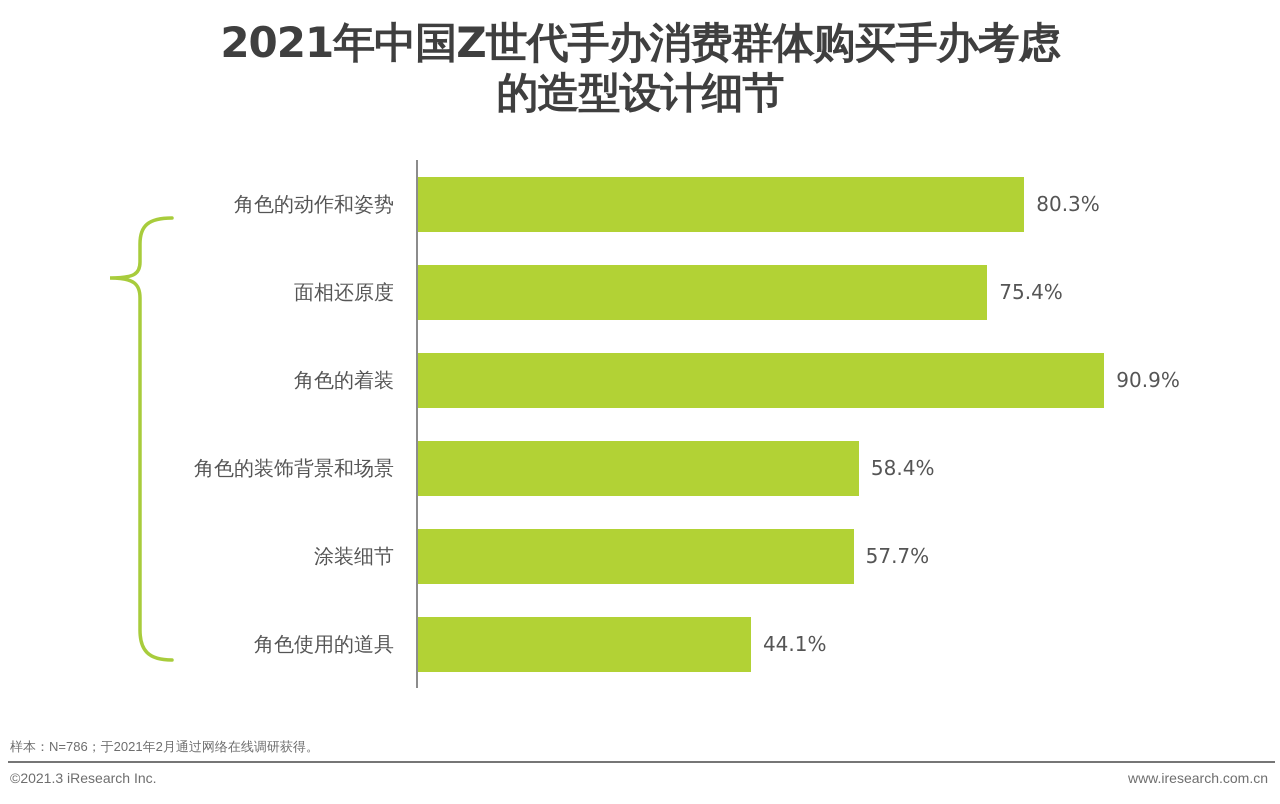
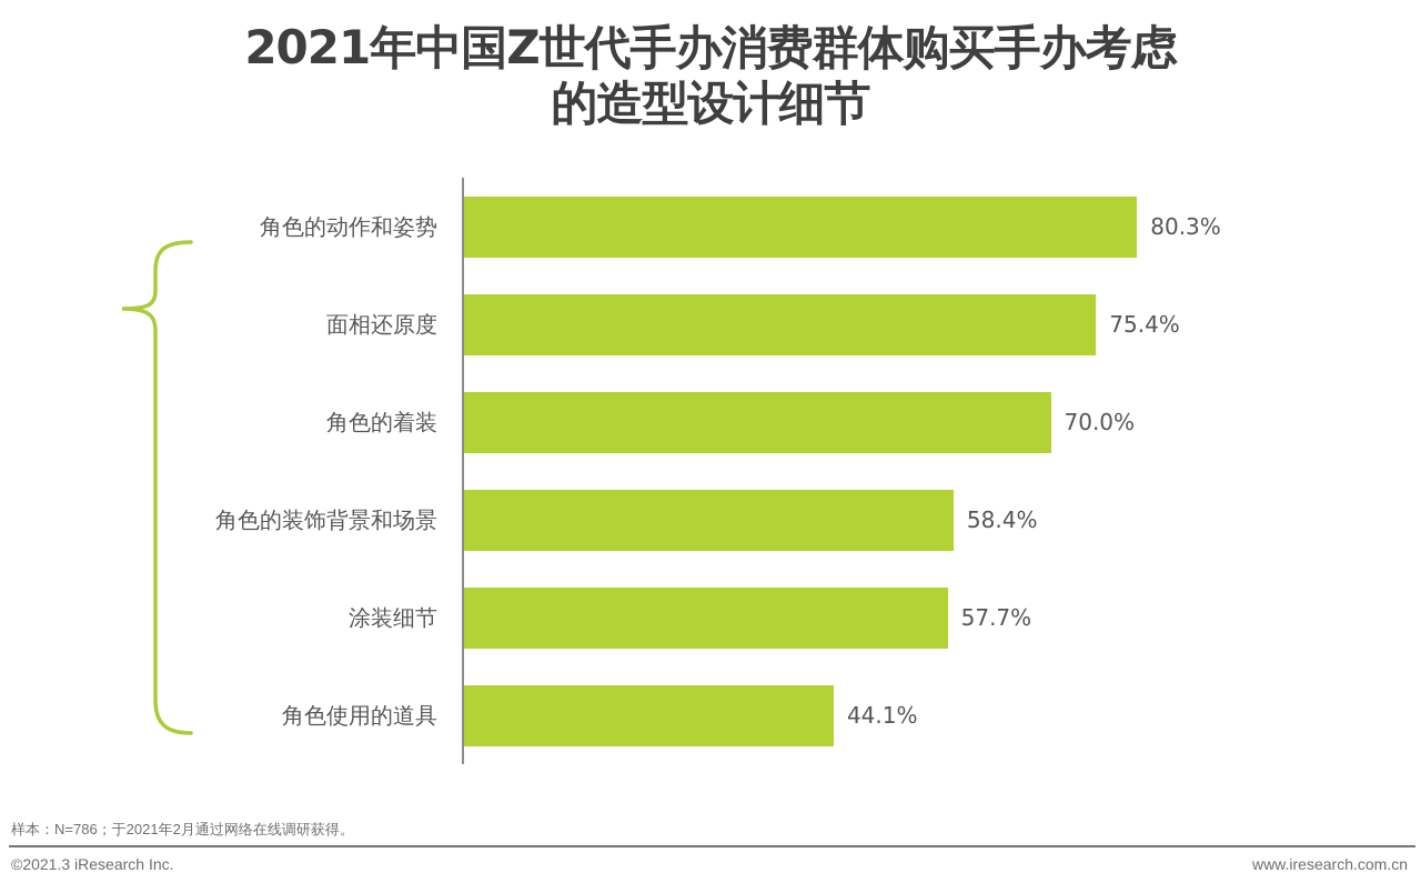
角色的着装: 90.9% -> 70.0%
